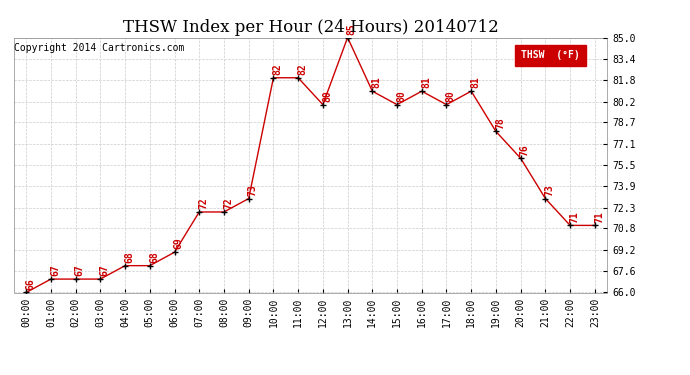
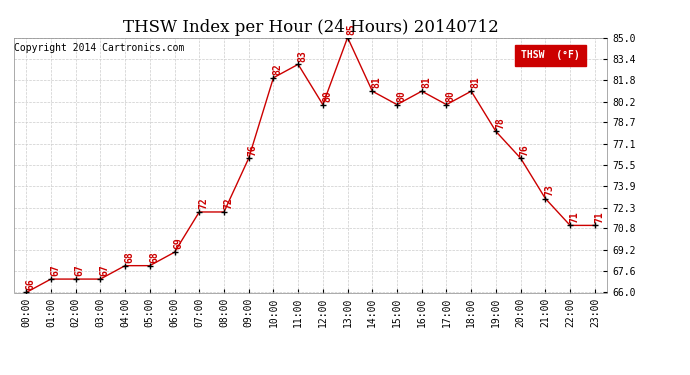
09:00: 73 -> 76
11:00: 82 -> 83
